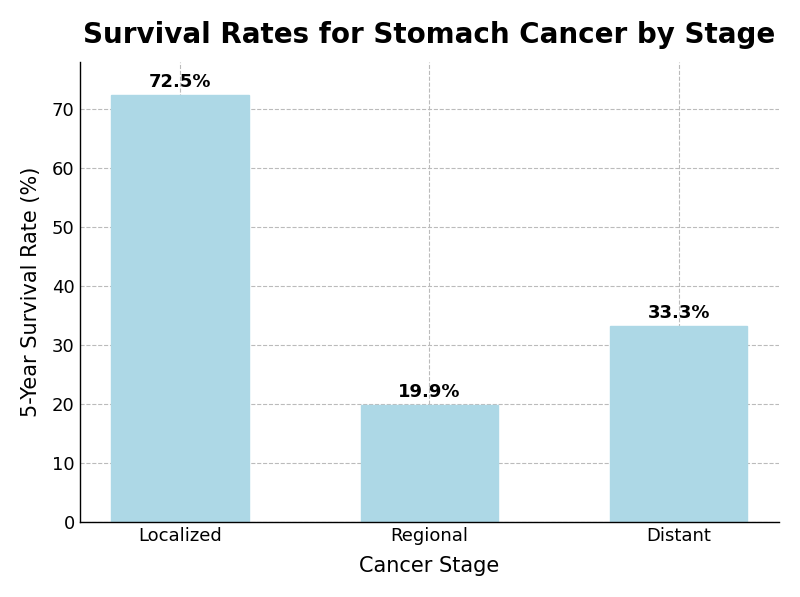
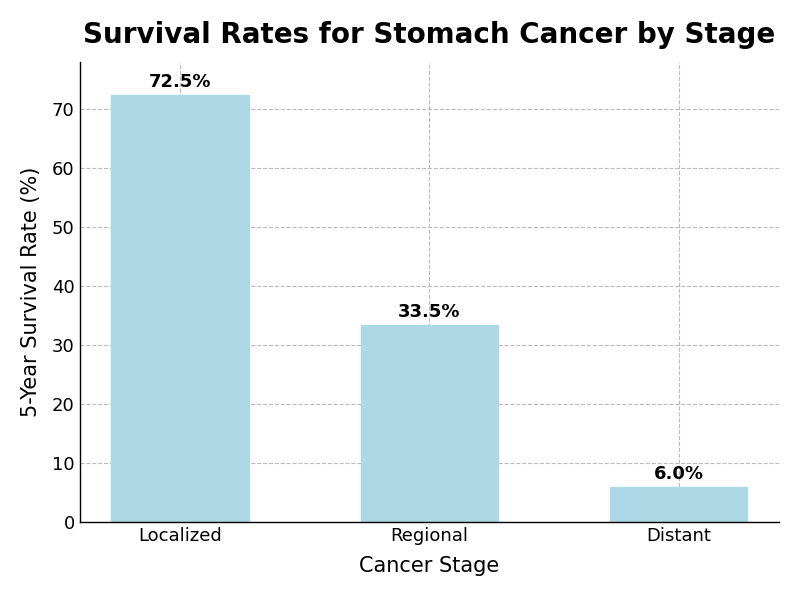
Regional: 19.9% -> 33.5%
Distant: 33.3% -> 6.0%
